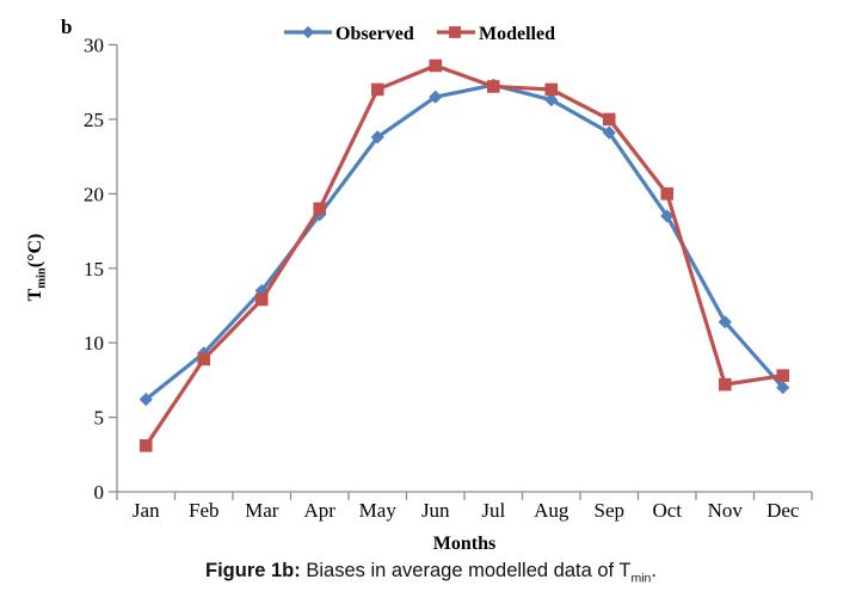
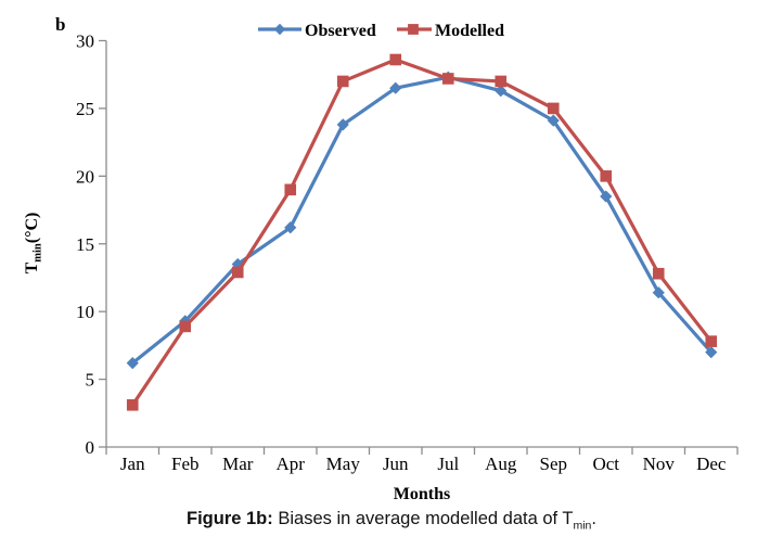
Observed/Apr: 18.6 -> 16.2
Modelled/Nov: 7.2 -> 12.8
